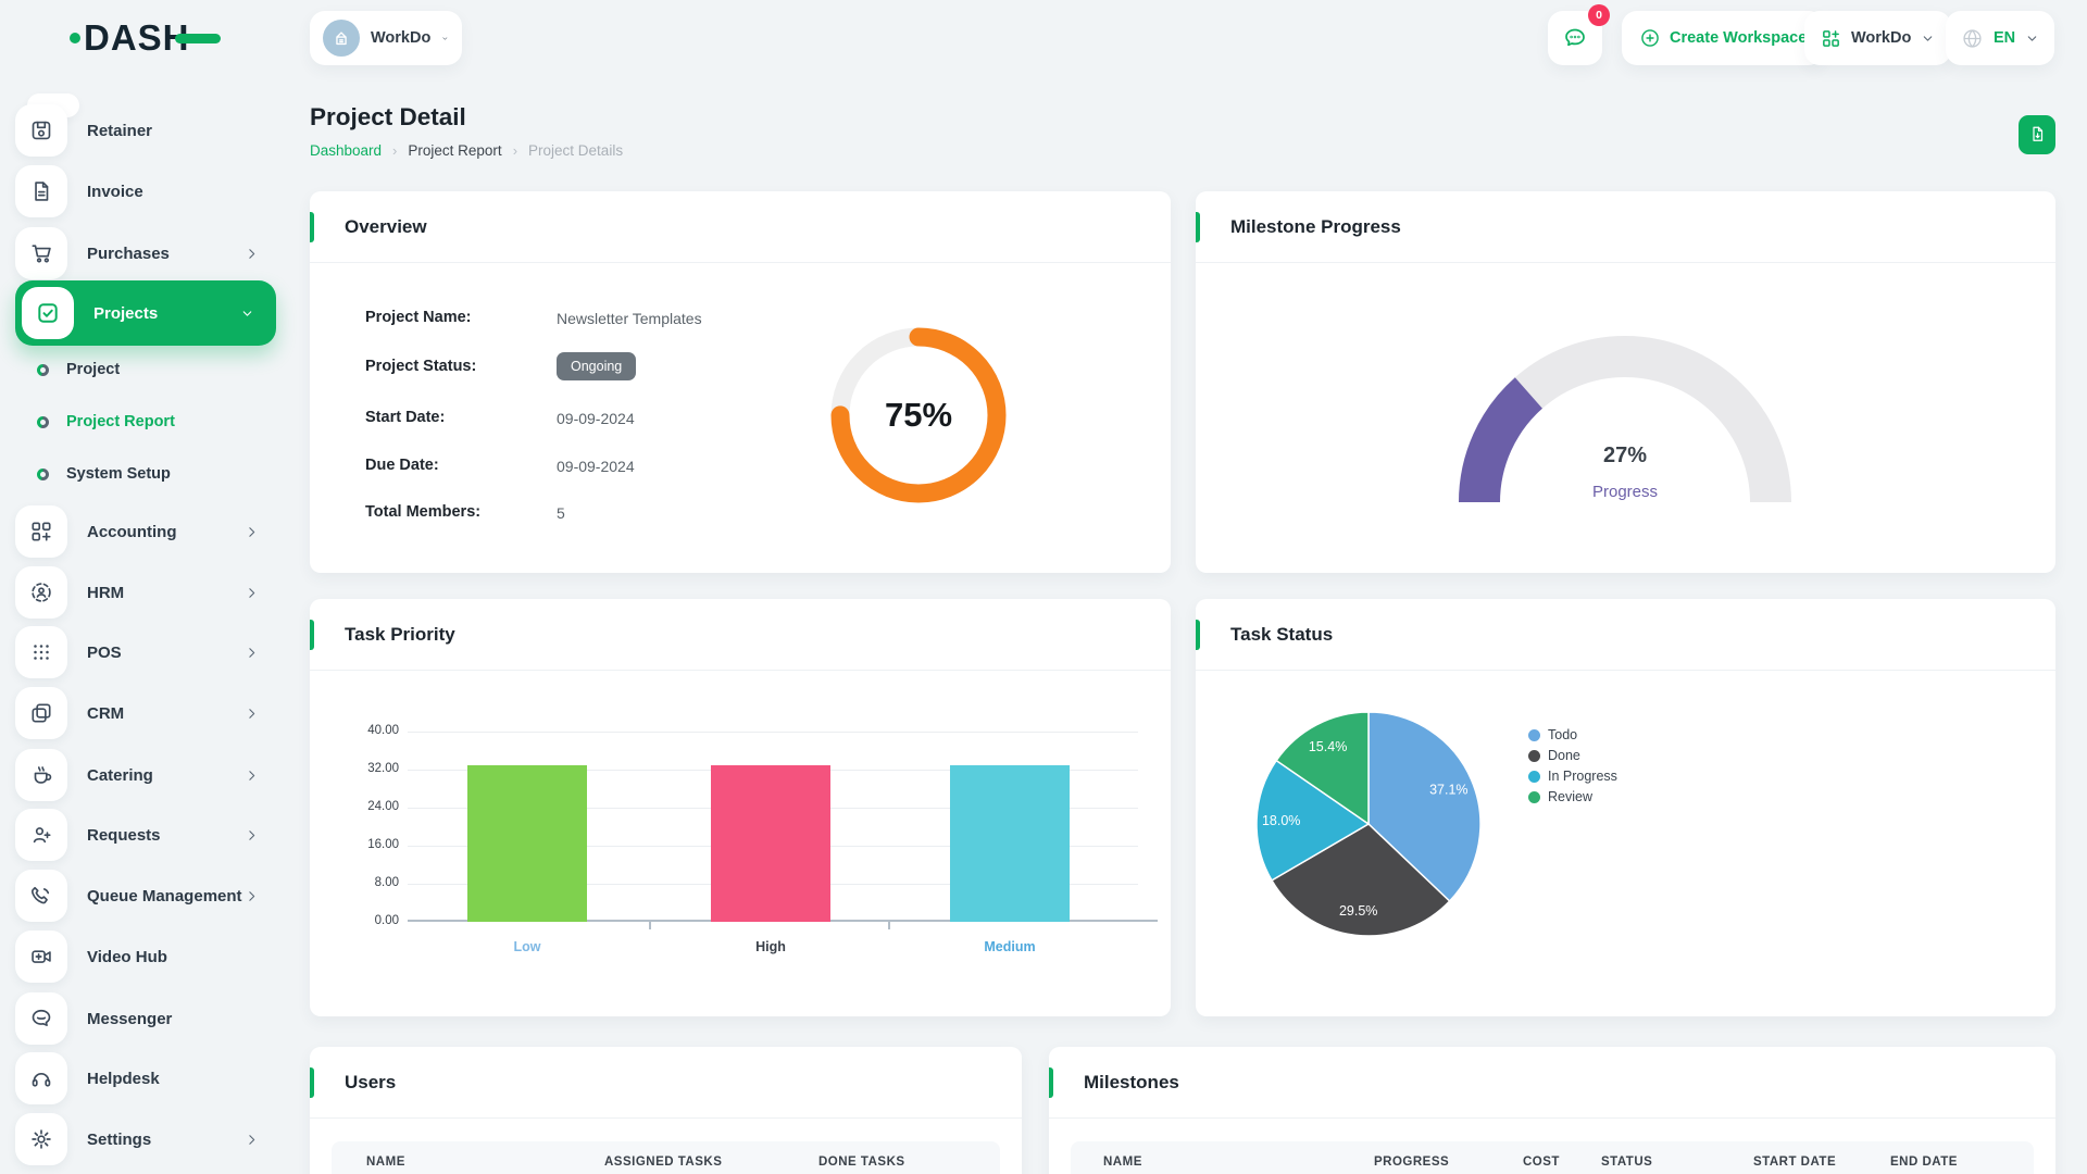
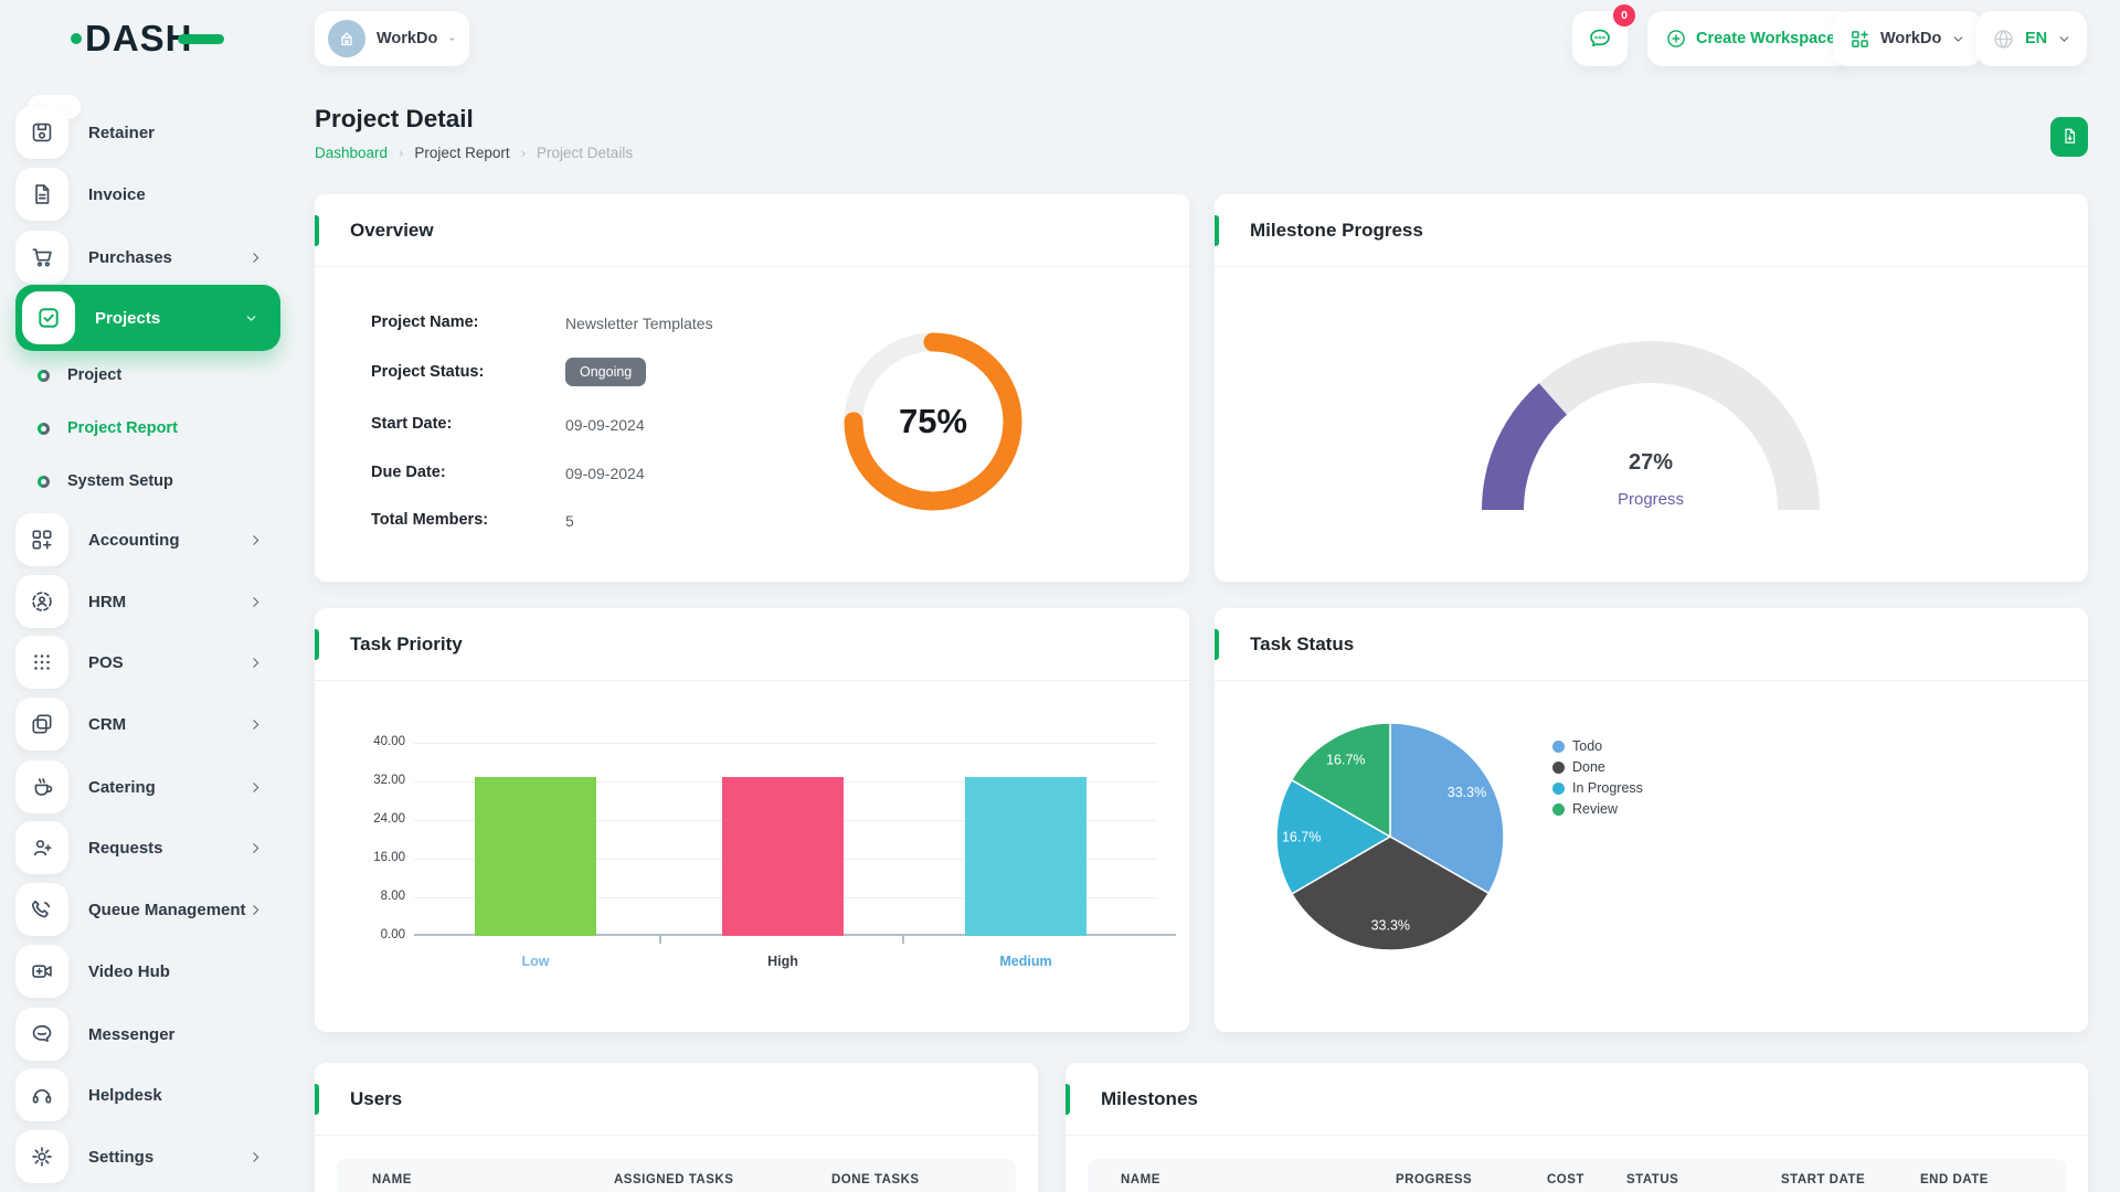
Task Status/Todo: 37.1% -> 33.3%
Task Status/Done: 29.5% -> 33.3%
Task Status/In Progress: 18.0% -> 16.7%
Task Status/Review: 15.4% -> 16.7%
